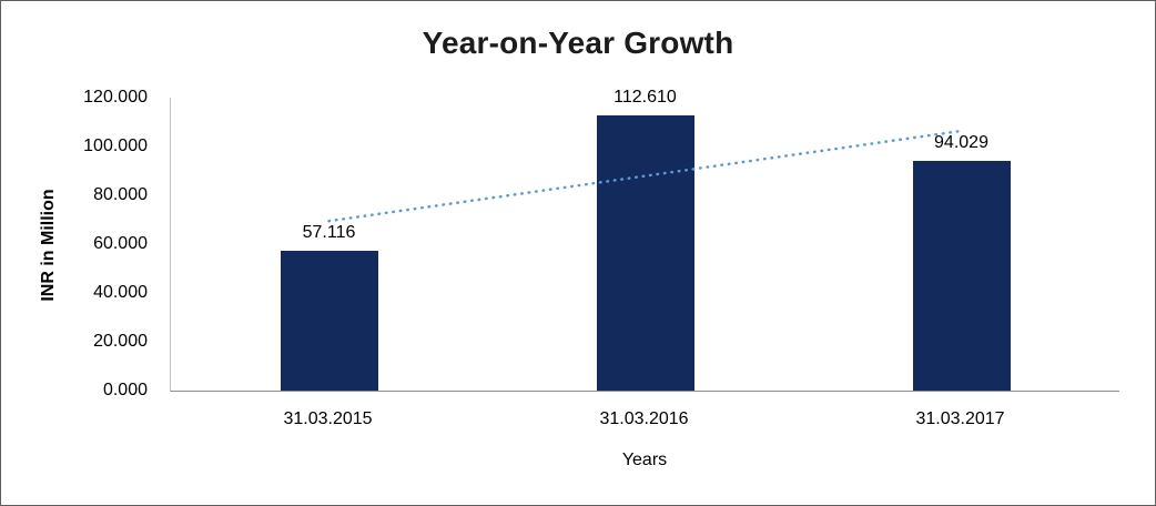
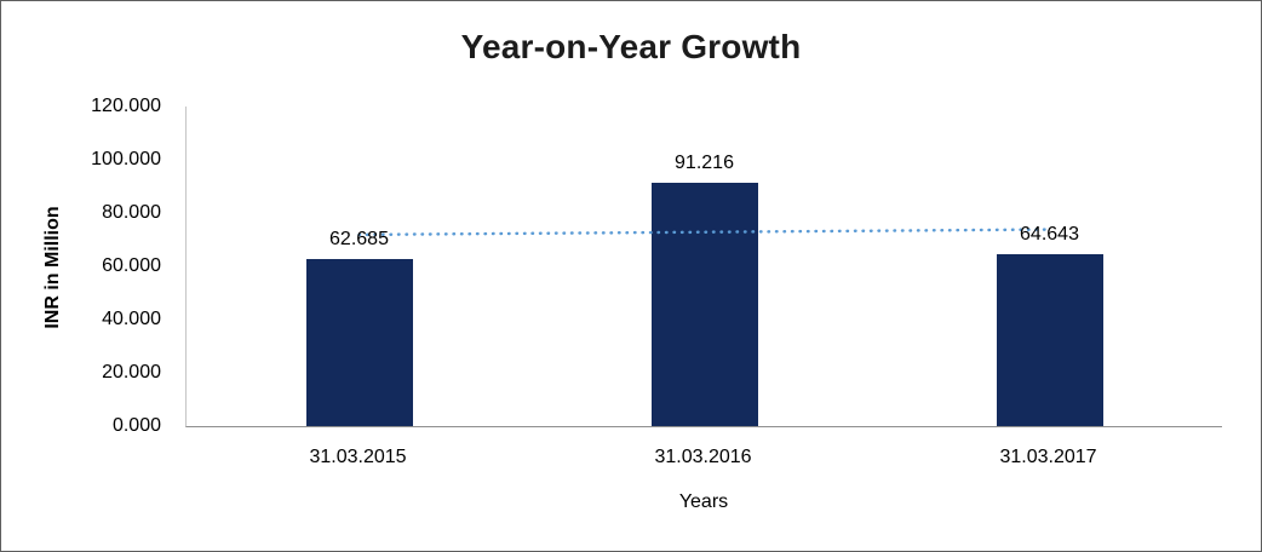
31.03.2015: 57.116 -> 62.685
31.03.2016: 112.610 -> 91.216
31.03.2017: 94.029 -> 64.643
